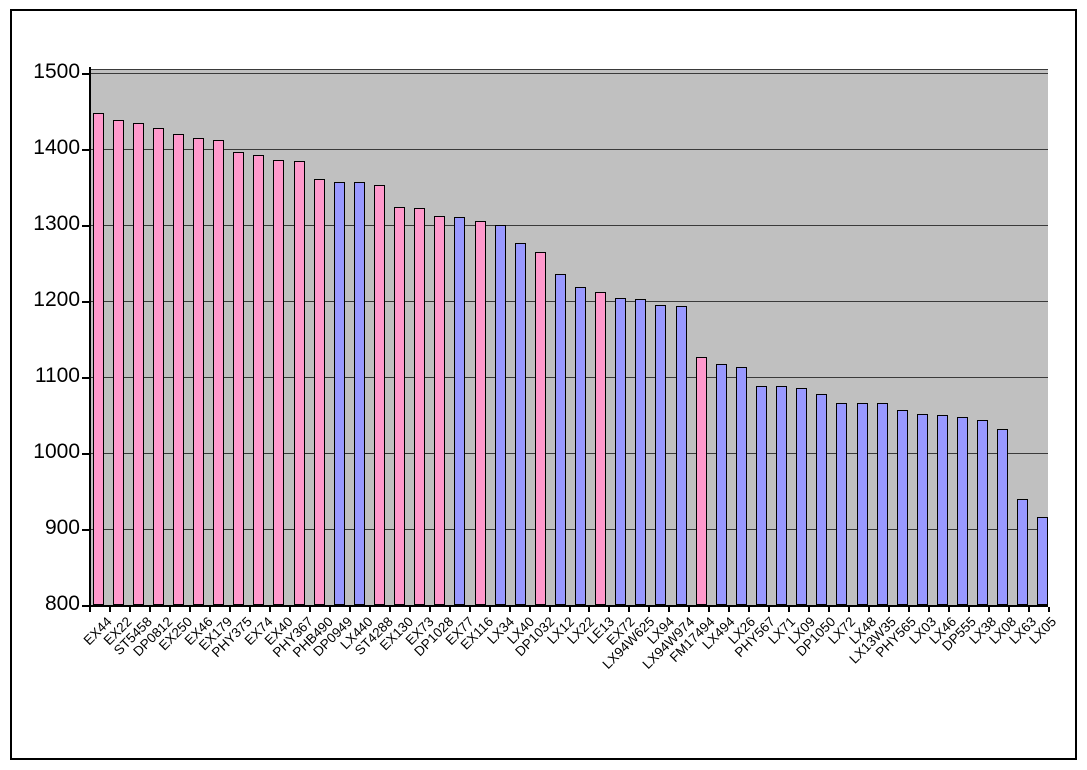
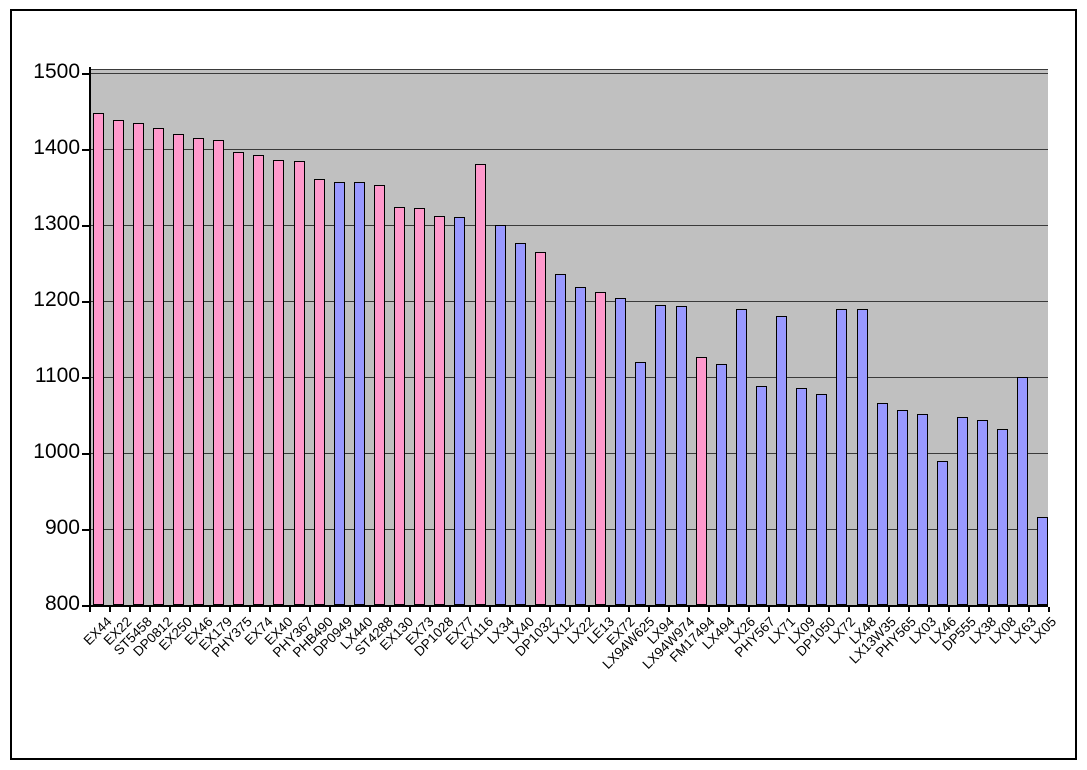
EX116: 1300 -> 1380
LX94W625: 1200 -> 1120
LX26: 1110 -> 1190
LX71: 1090 -> 1180
LX72: 1070 -> 1190
LX48: 1070 -> 1190
LX46: 1050 -> 990
LX63: 940 -> 1100
